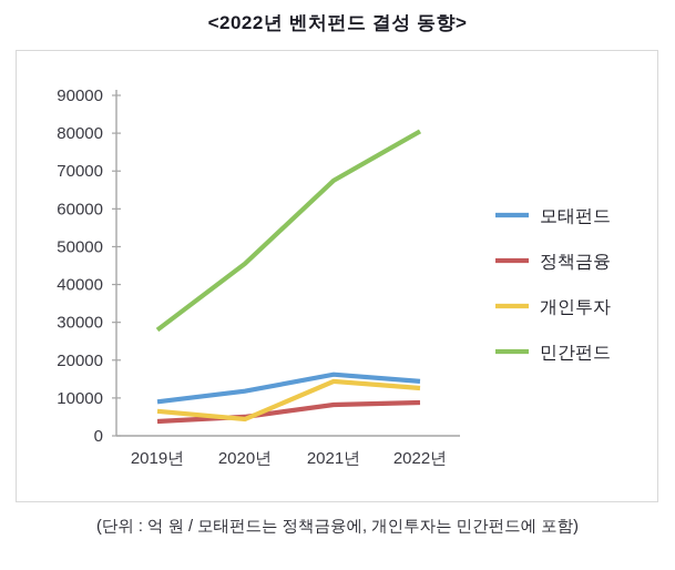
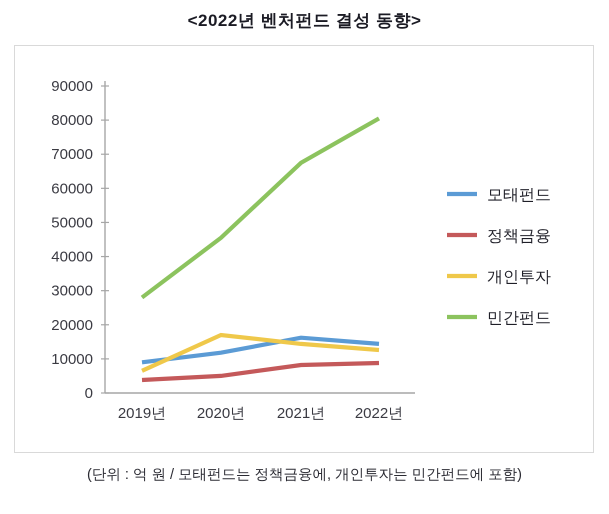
개인투자/2020년: 4000 -> 17000
